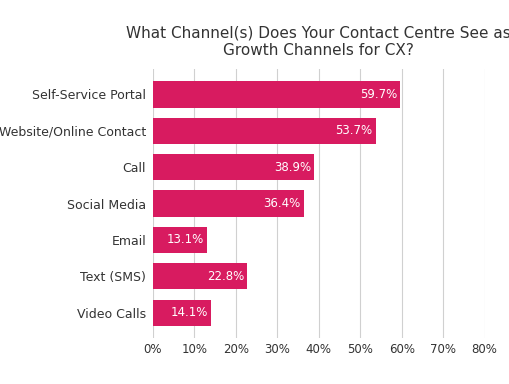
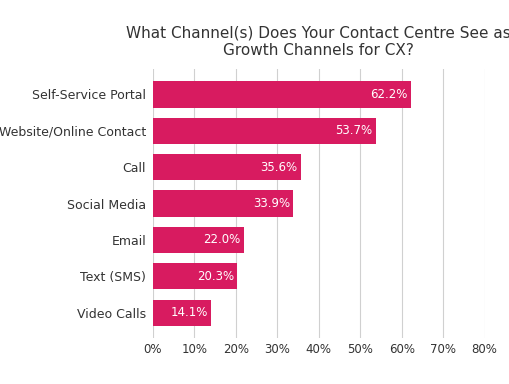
Self-Service Portal: 59.7% -> 62.2%
Call: 38.9% -> 35.6%
Social Media: 36.4% -> 33.9%
Email: 13.1% -> 22.0%
Text (SMS): 22.8% -> 20.3%
